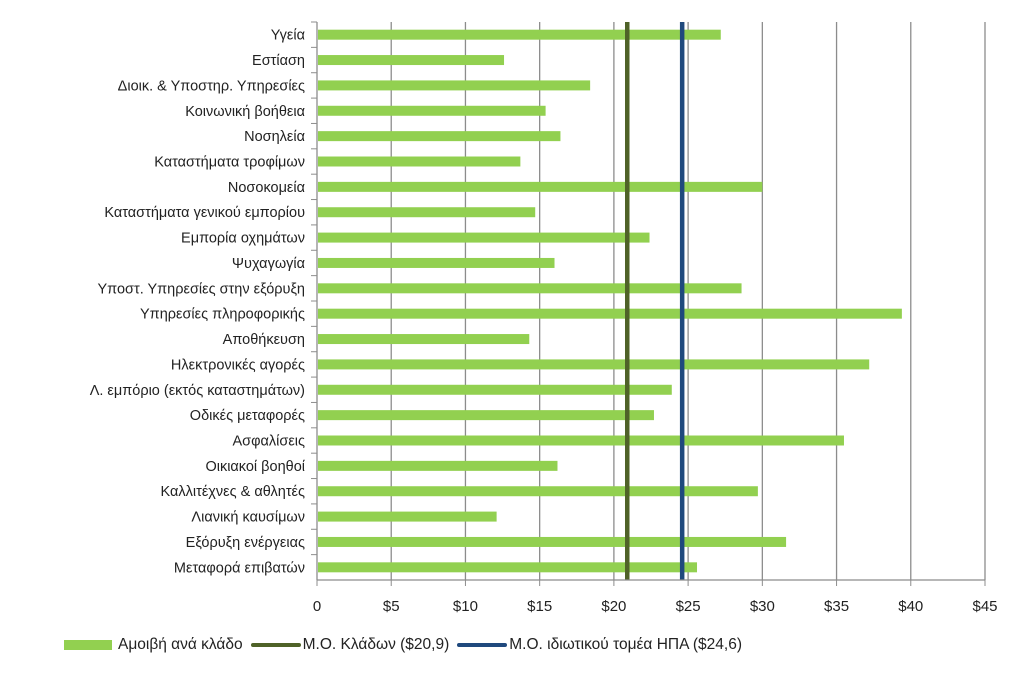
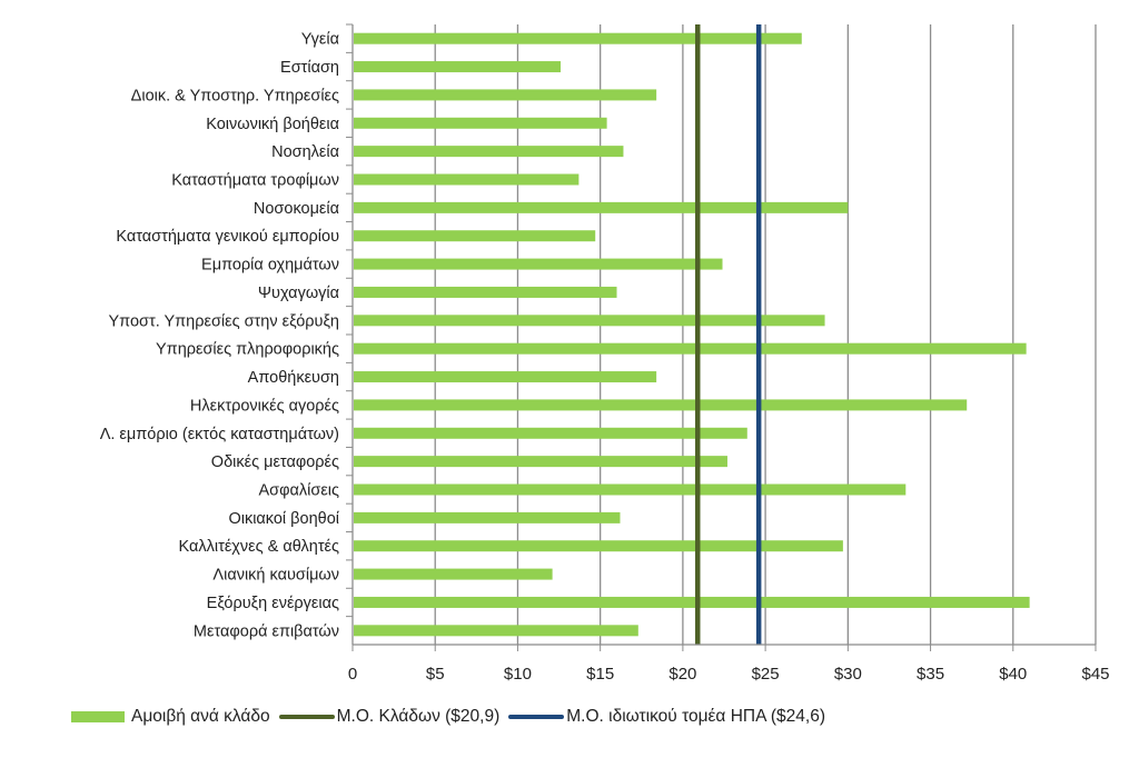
Υπηρεσίες πληροφορικής: $39.4 -> $40.8
Αποθήκευση: $14.3 -> $18.4
Ασφαλίσεις: $35.5 -> $33.5
Εξόρυξη ενέργειας: $31.6 -> $41.0
Μεταφορά επιβατών: $25.6 -> $17.3
